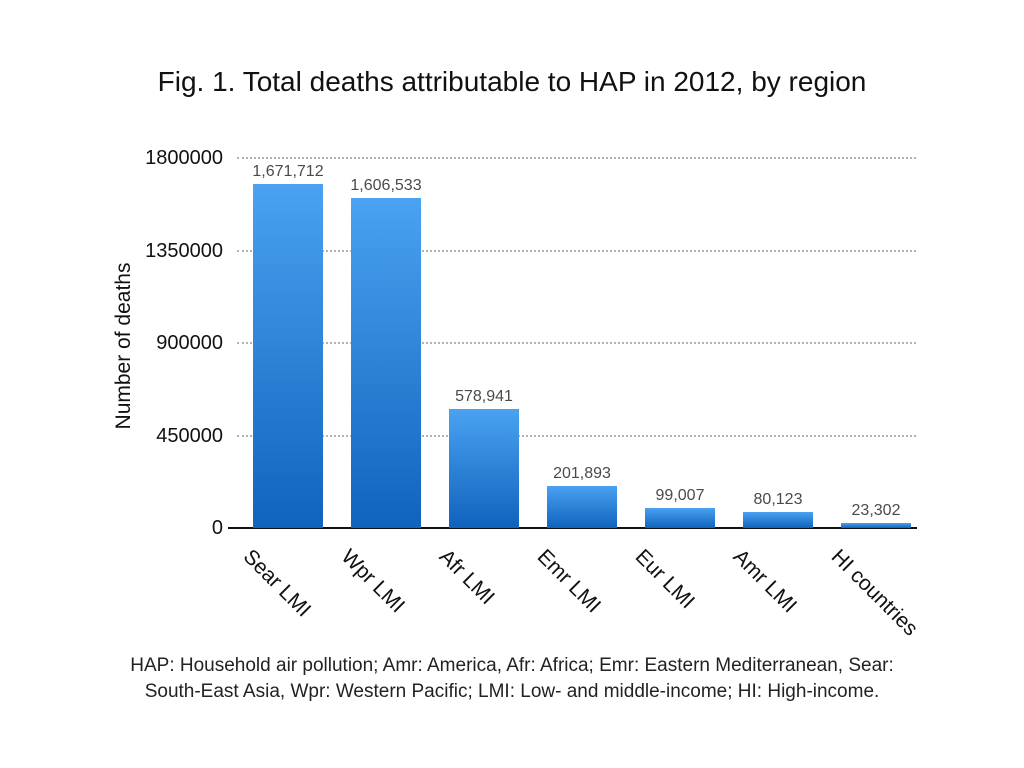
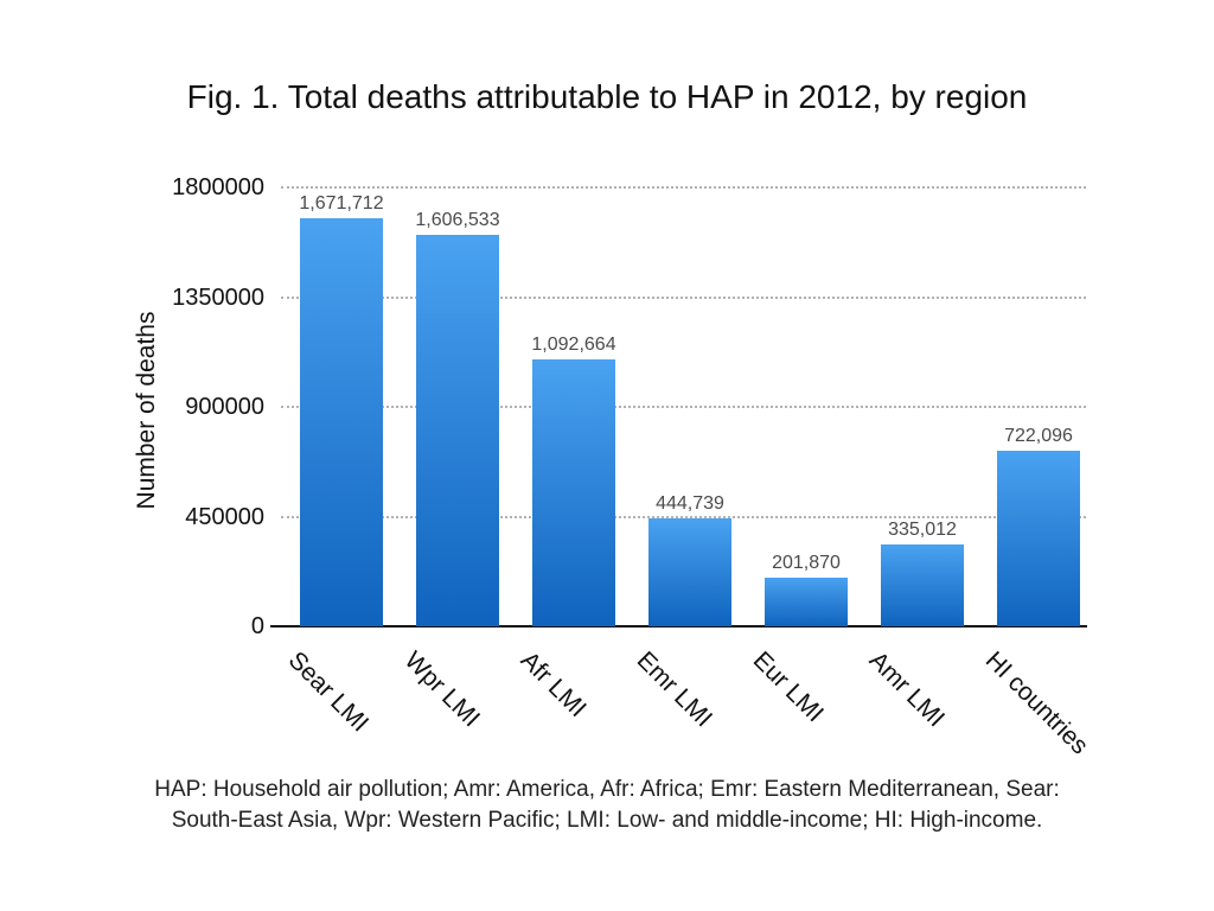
Afr LMI: 578,941 -> 1,092,664
Emr LMI: 201,893 -> 444,739
Eur LMI: 99,007 -> 201,870
Amr LMI: 80,123 -> 335,012
HI countries: 23,302 -> 722,096
